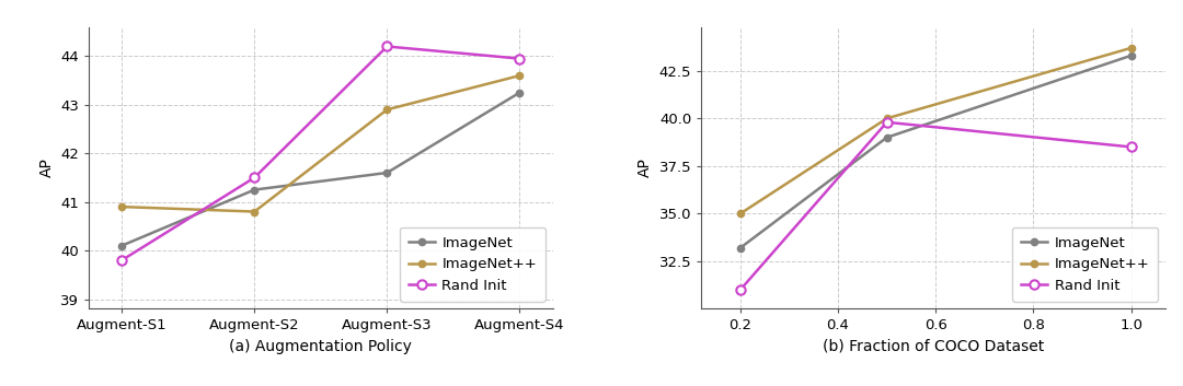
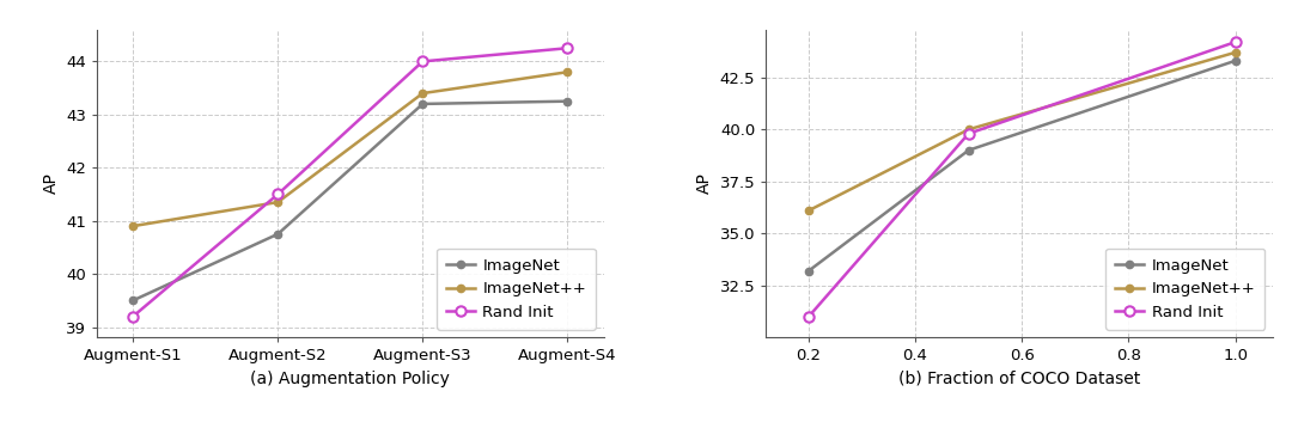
ImageNet/Augment-S1: 40.10 -> 39.50
Rand Init/Augment-S1: 39.80 -> 39.20
ImageNet/Augment-S2: 41.25 -> 40.75
ImageNet++/Augment-S2: 40.80 -> 41.35
ImageNet/Augment-S3: 41.60 -> 43.20
ImageNet++/Augment-S3: 42.90 -> 43.40
Rand Init/Augment-S3: 44.20 -> 44.00
ImageNet++/Augment-S4: 43.60 -> 43.80
Rand Init/Augment-S4: 43.95 -> 44.25
ImageNet++/0.2: 35.0 -> 36.1
Rand Init/1.0: 38.5 -> 44.2
